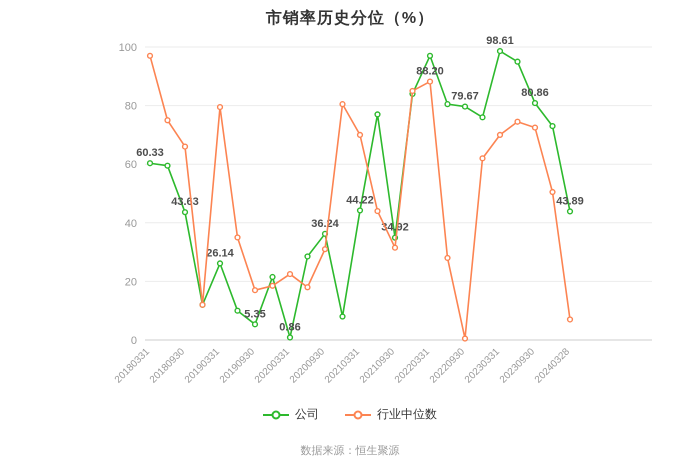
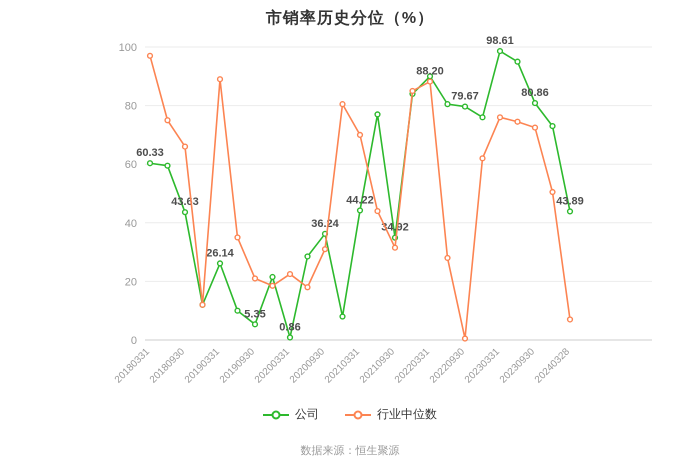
行业中位数/20190331: 80 -> 89
行业中位数/20190930: 17 -> 21
公司/20220331: 97 -> 90
行业中位数/20230331: 70 -> 76
